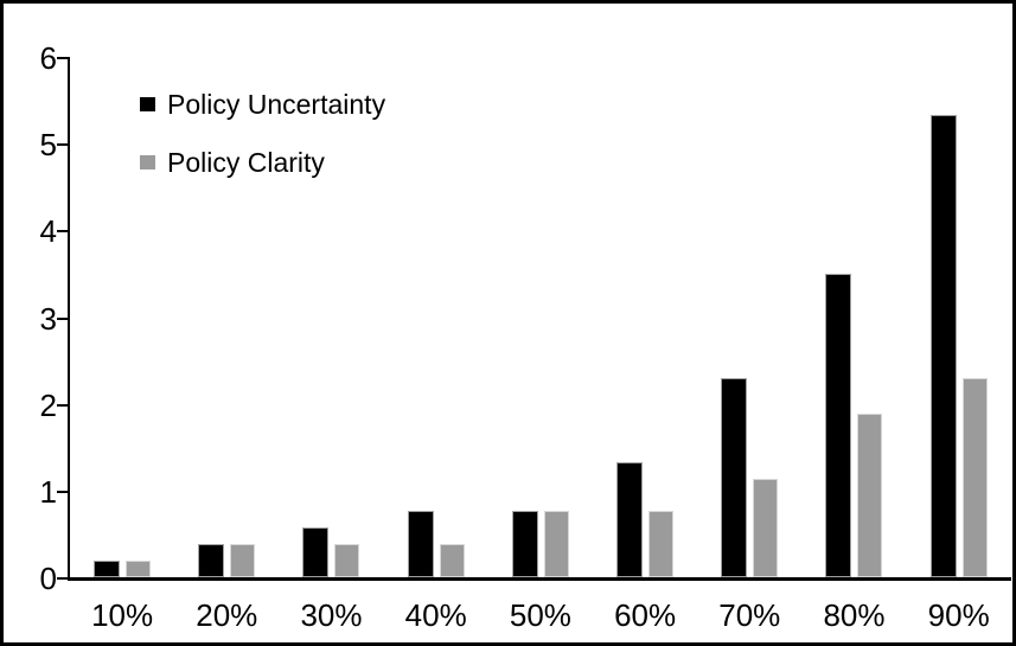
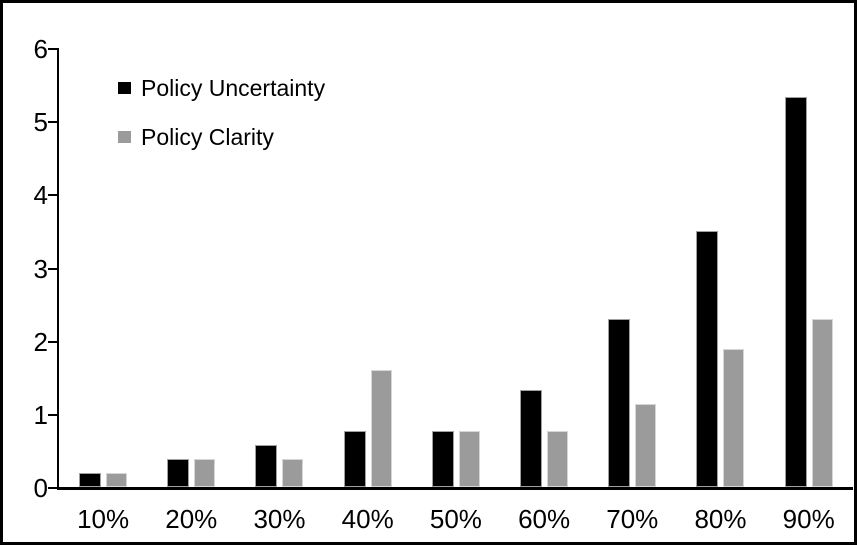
Policy Clarity/40%: 0.4 -> 1.6
